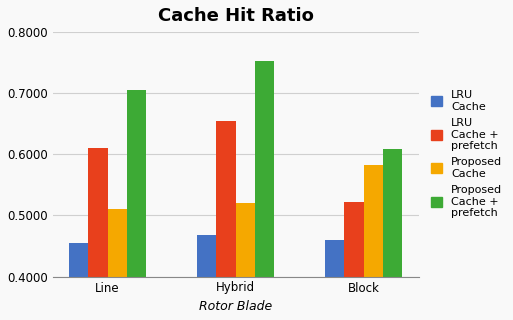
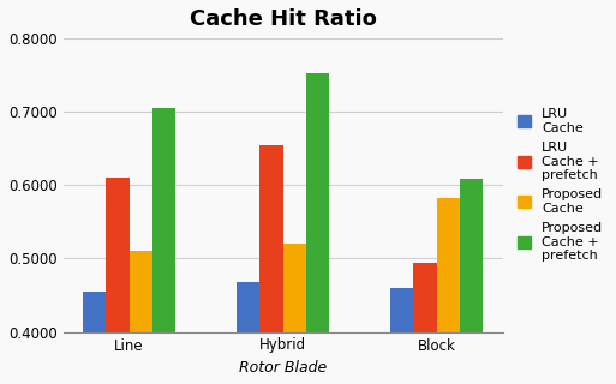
LRU Cache + prefetch/Block: 0.522 -> 0.494
